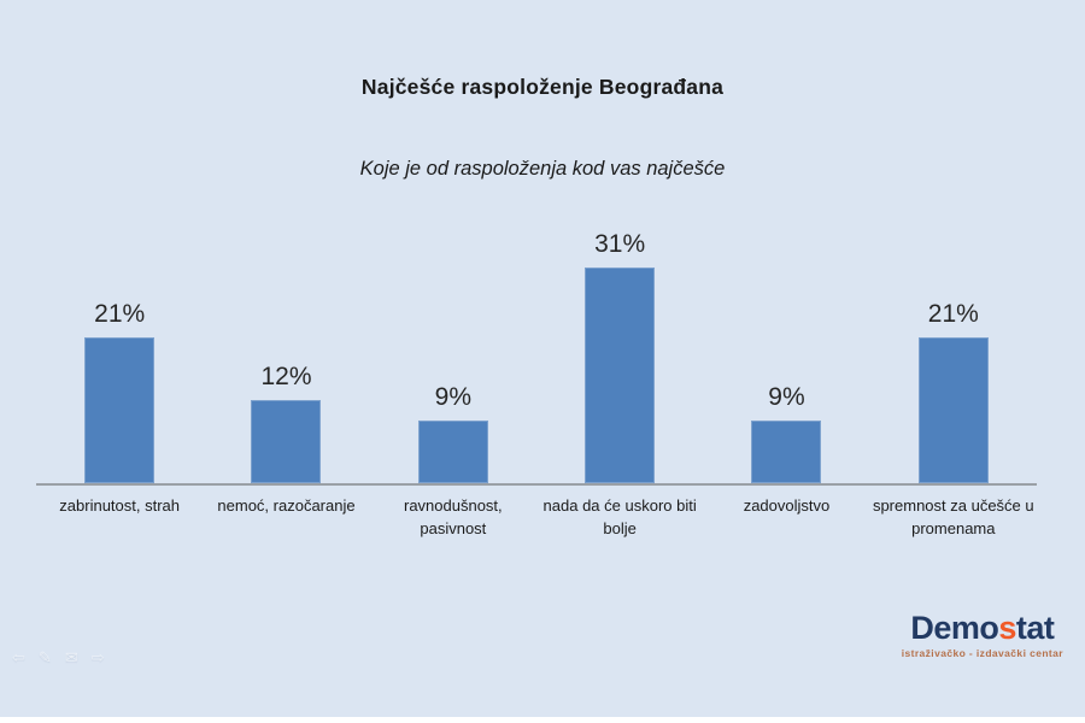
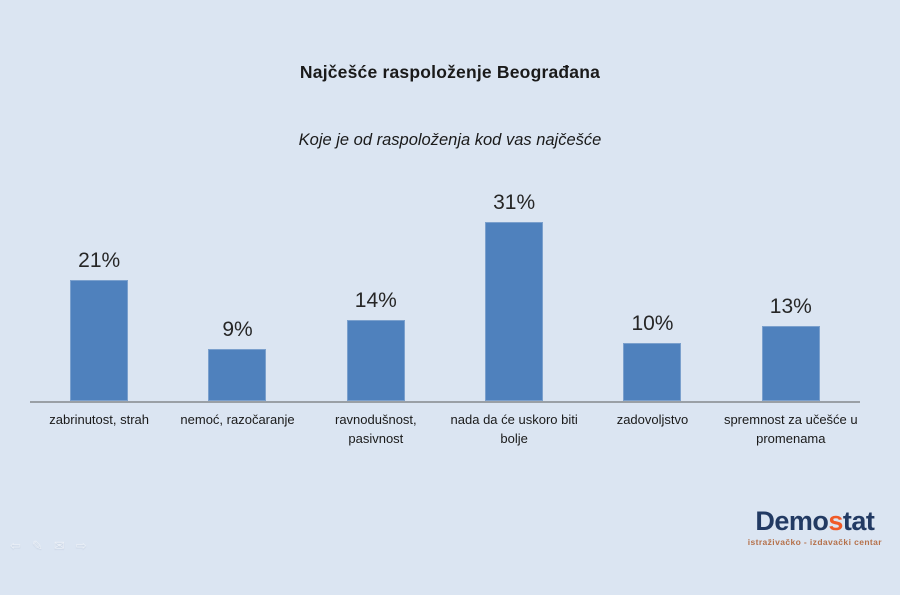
nemoć, razočaranje: 12% -> 9%
ravnodušnost, pasivnost: 9% -> 14%
zadovoljstvo: 9% -> 10%
spremnost za učešće u promenama: 21% -> 13%
